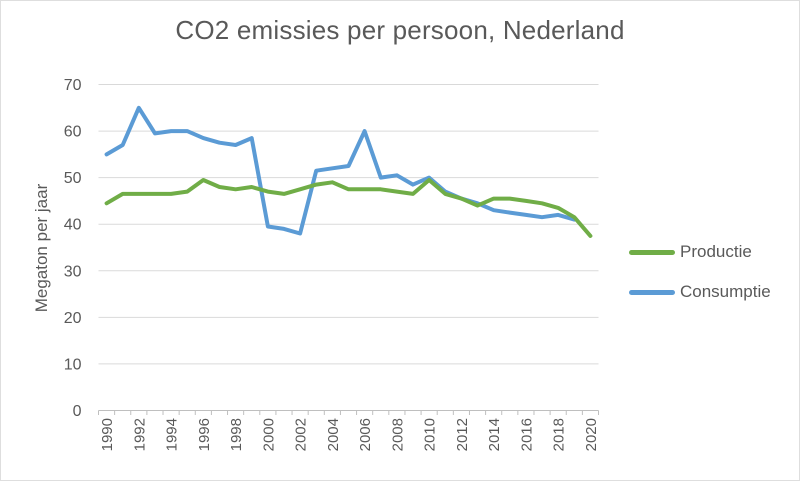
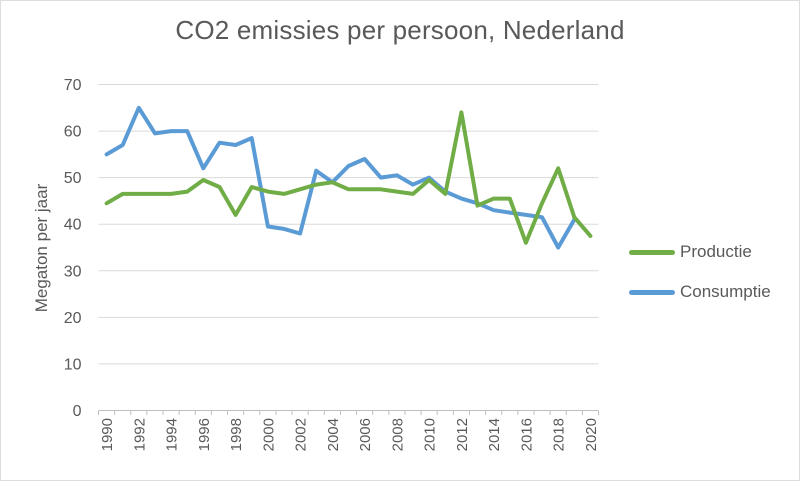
Consumptie/1996: 58 -> 52
Productie/1998: 48 -> 42
Consumptie/2004: 52 -> 49
Consumptie/2006: 60 -> 54
Productie/2012: 46 -> 64
Productie/2016: 45 -> 36
Productie/2018: 44 -> 52
Consumptie/2018: 42 -> 35
